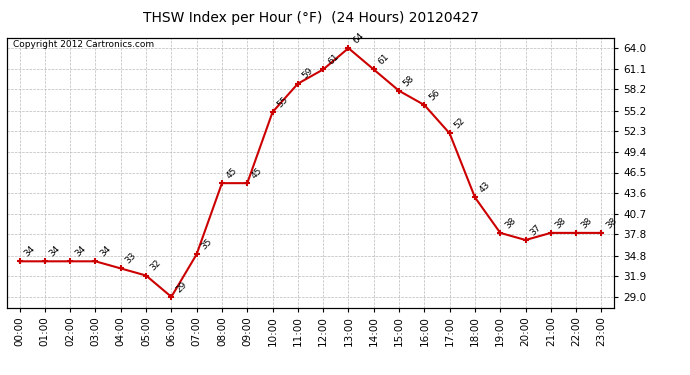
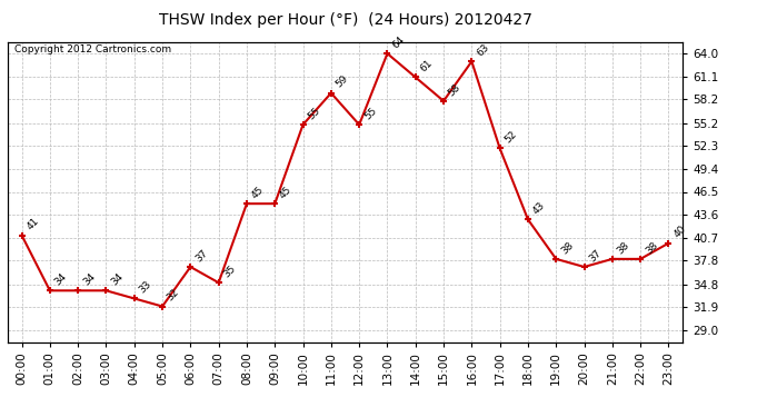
00:00: 34 -> 41
06:00: 29 -> 37
12:00: 61 -> 55
16:00: 56 -> 63
23:00: 38 -> 40
